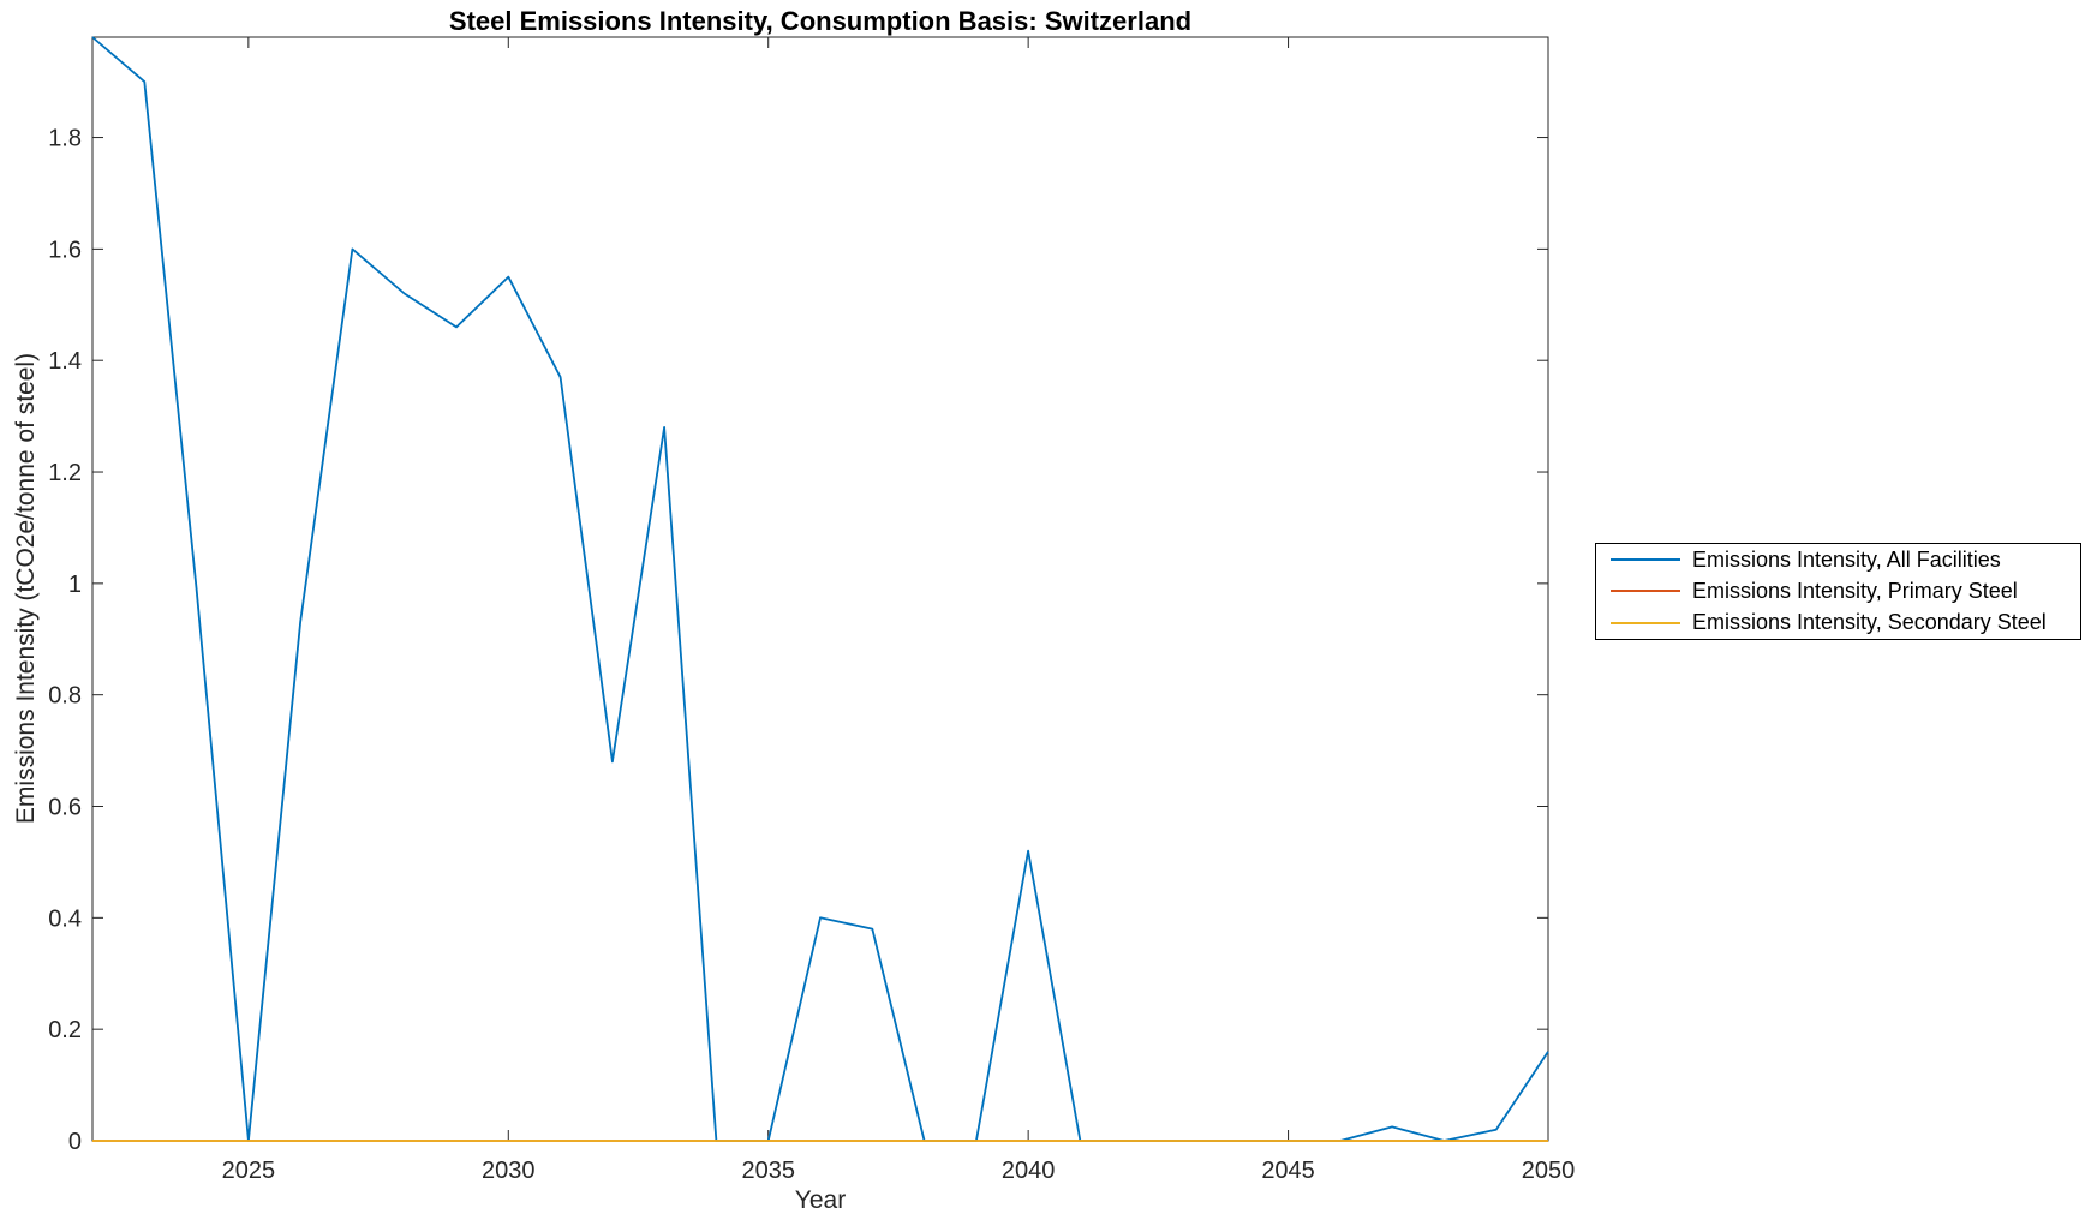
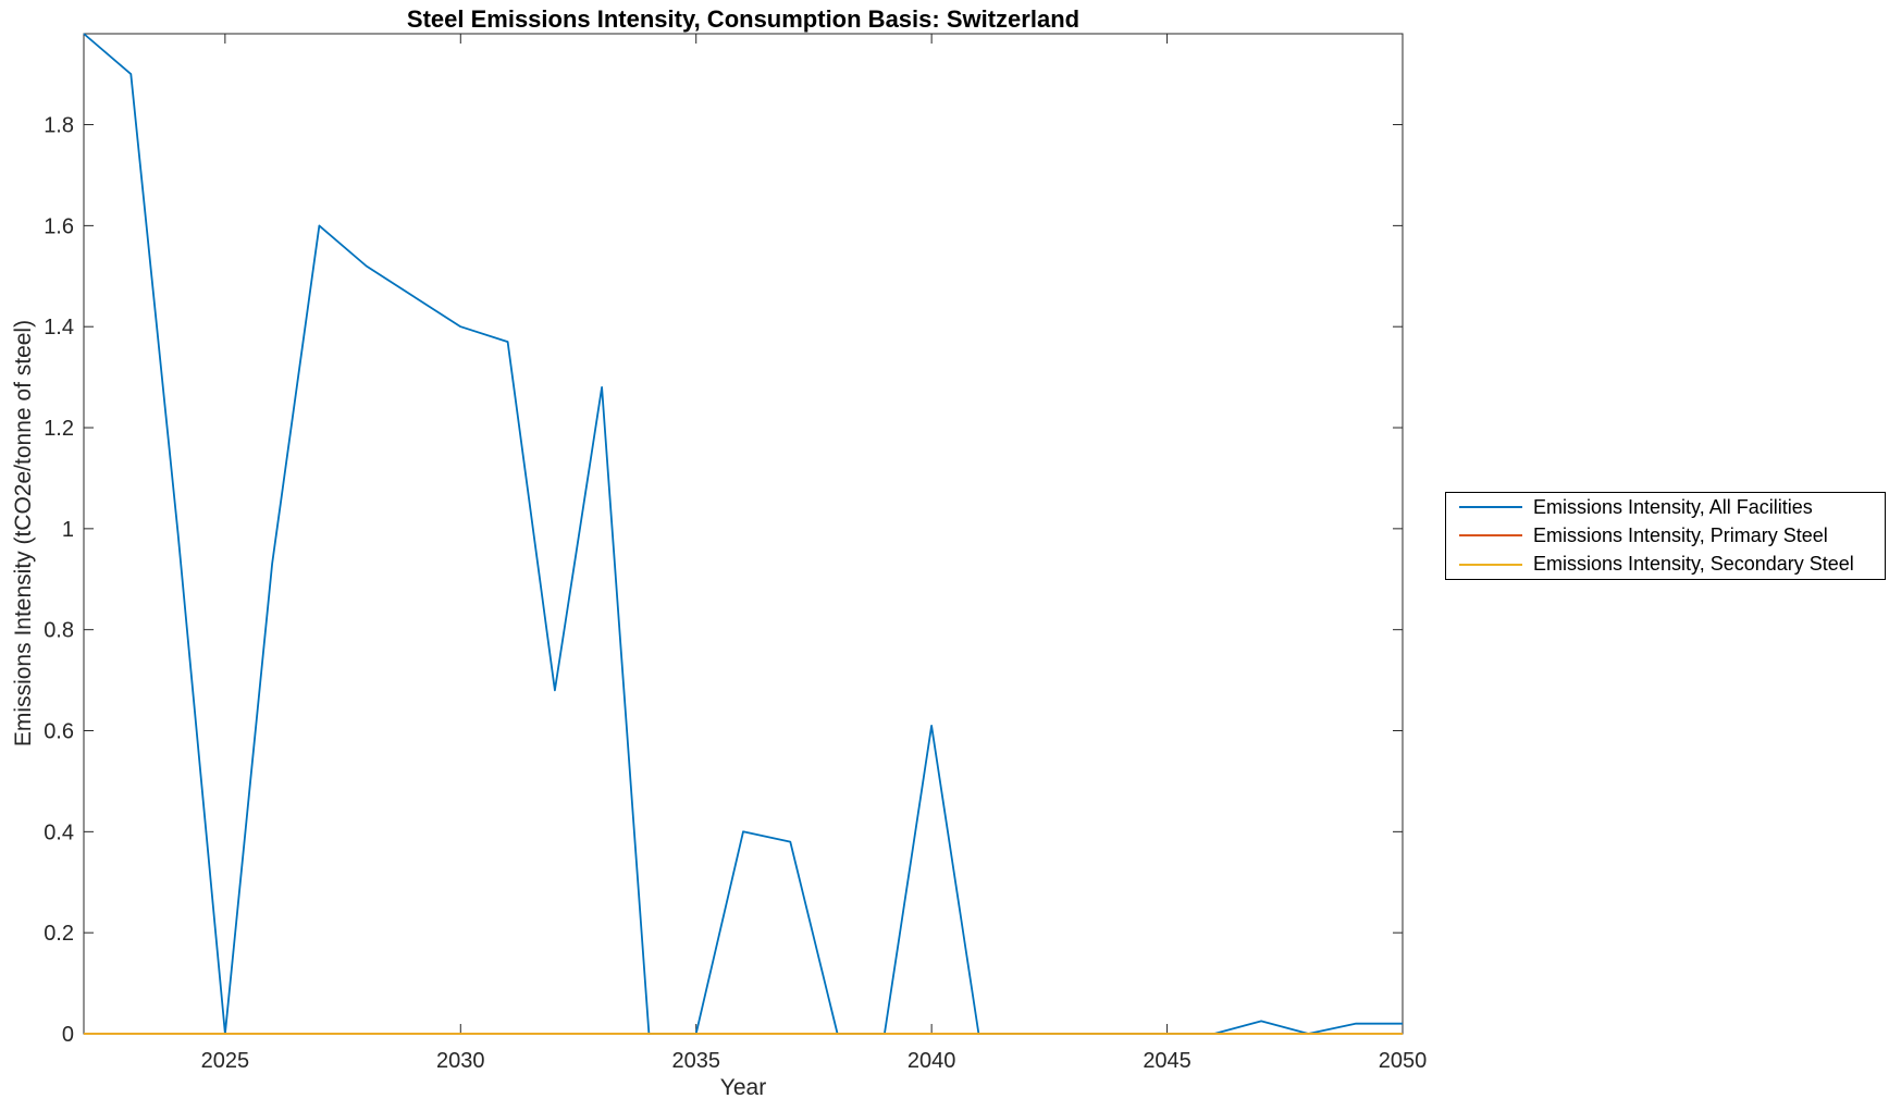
Emissions Intensity, All Facilities/2030: 1.55 -> 1.40
Emissions Intensity, All Facilities/2040: 0.52 -> 0.61
Emissions Intensity, All Facilities/2050: 0.16 -> 0.02
